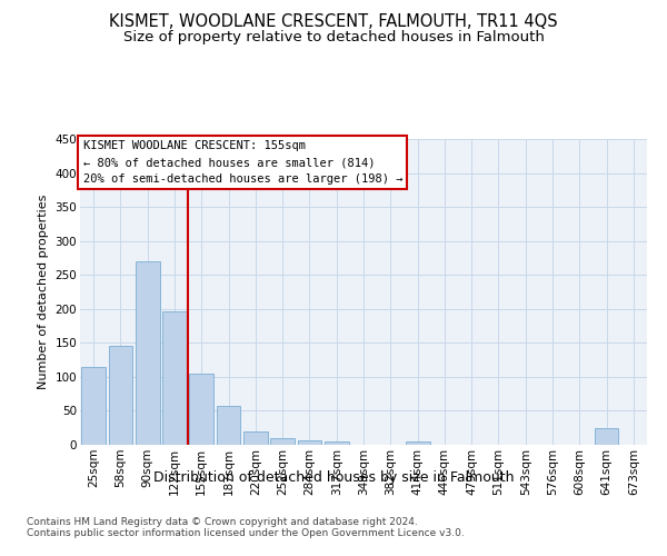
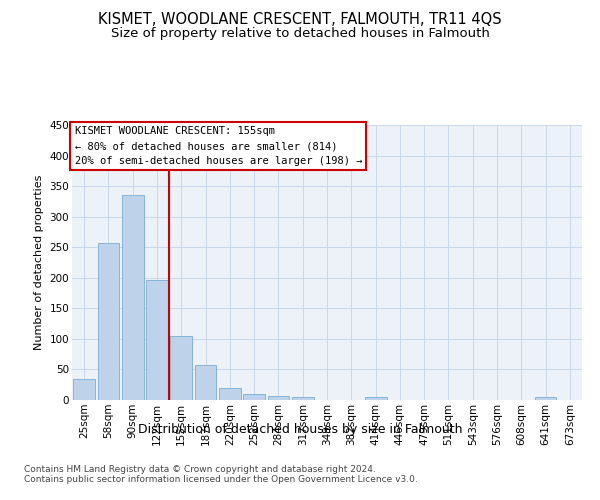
25sqm: 114 -> 35
58sqm: 146 -> 257
90sqm: 270 -> 335
641sqm: 24 -> 5
